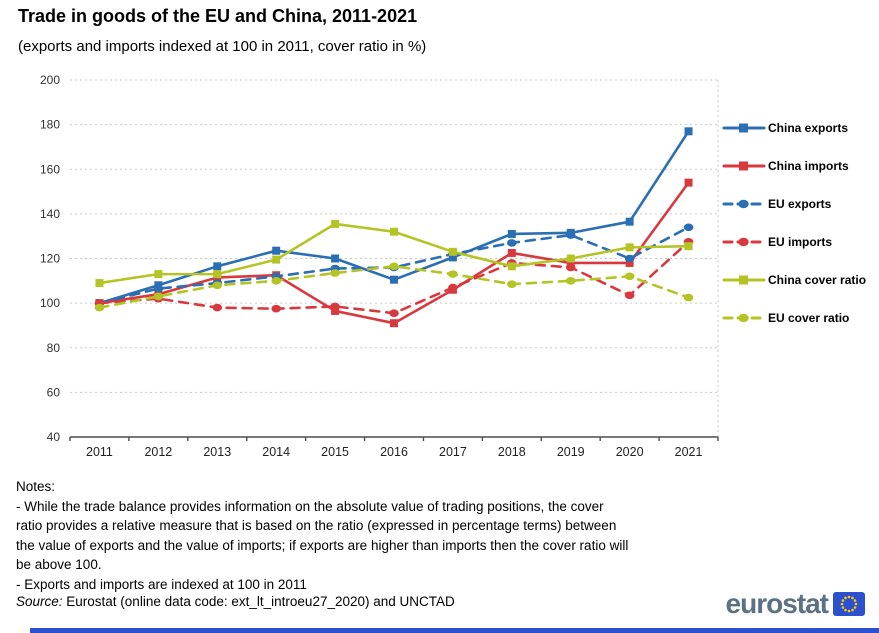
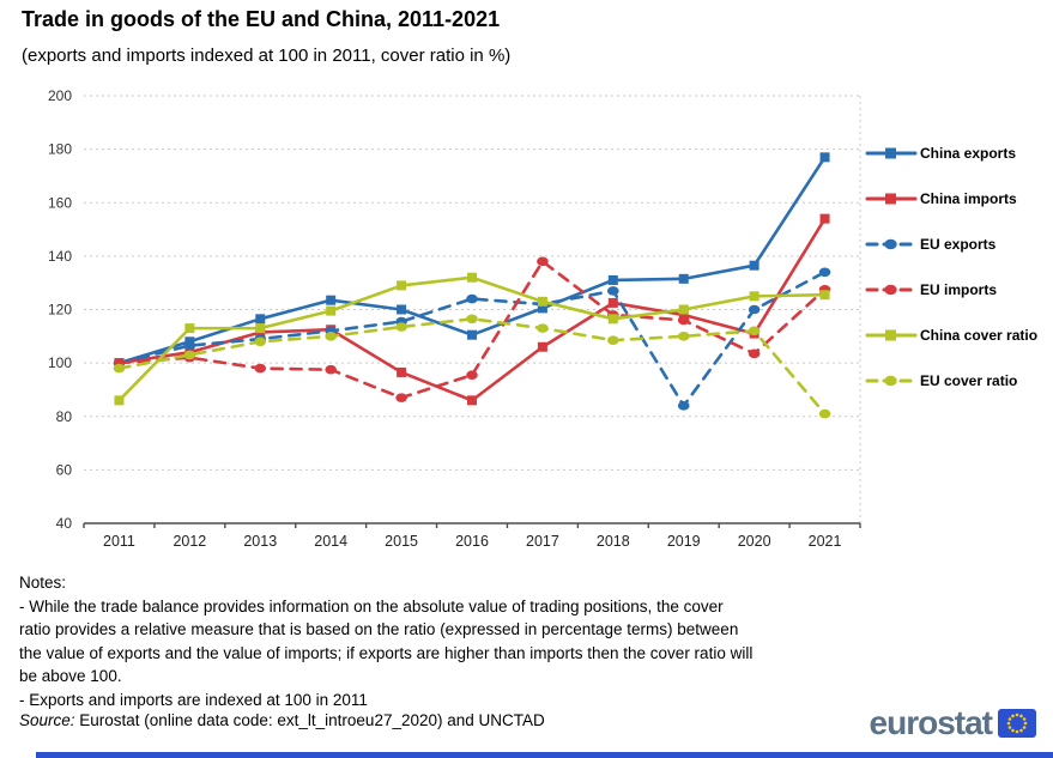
China cover ratio/2011: 109 -> 86
EU imports/2015: 98 -> 87
China cover ratio/2015: 136 -> 129
China imports/2016: 91 -> 86
EU exports/2016: 116 -> 124
EU imports/2017: 107 -> 138
EU exports/2019: 130 -> 84
China imports/2020: 118 -> 111
EU cover ratio/2021: 102 -> 81
